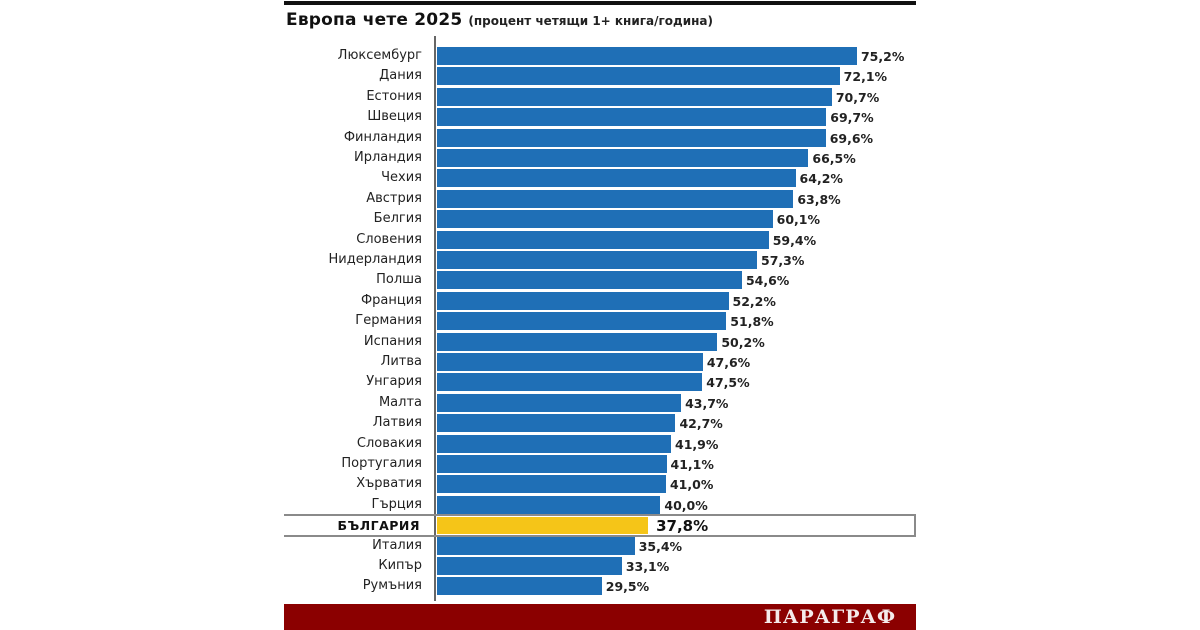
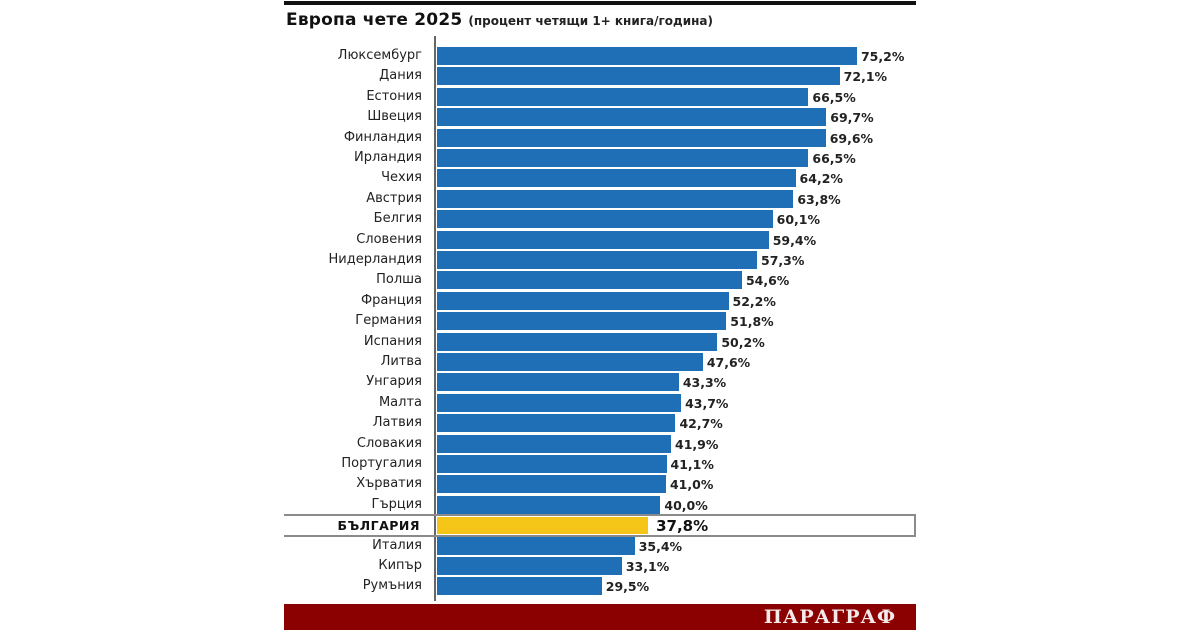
Естония: 70,7% -> 66,5%
Унгария: 47,5% -> 43,3%
